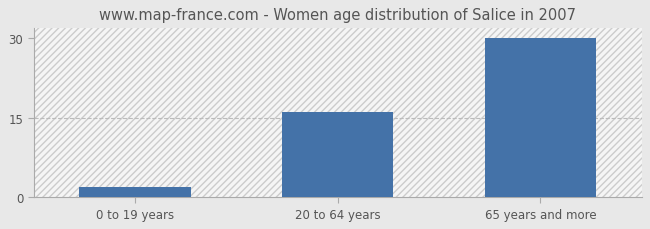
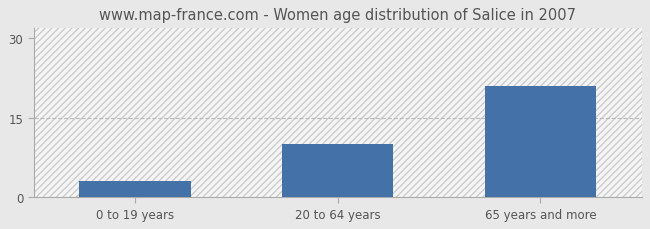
0 to 19 years: 2 -> 3
20 to 64 years: 16 -> 10
65 years and more: 30 -> 21
